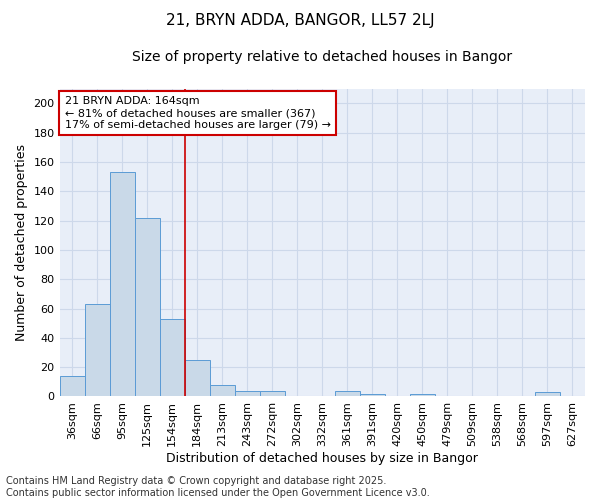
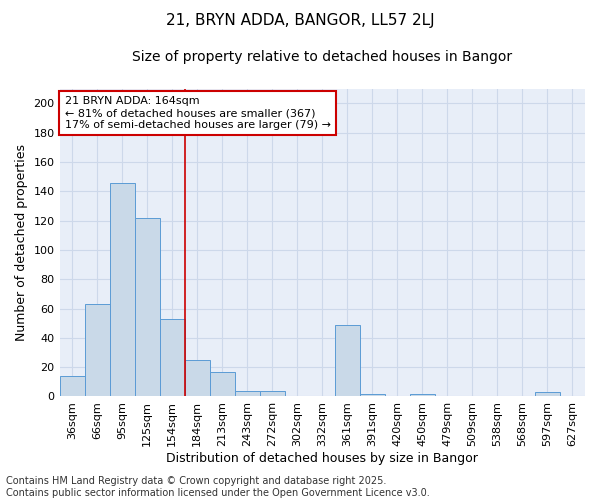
95sqm: 153 -> 146
213sqm: 8 -> 17
361sqm: 4 -> 49
